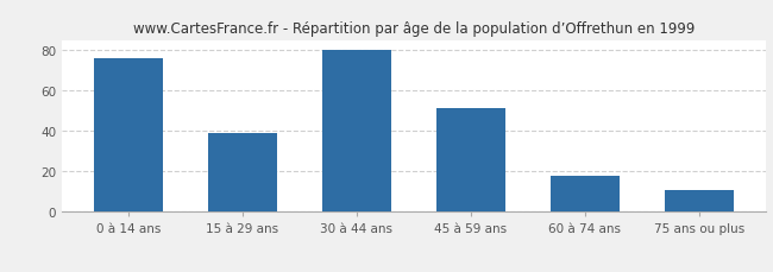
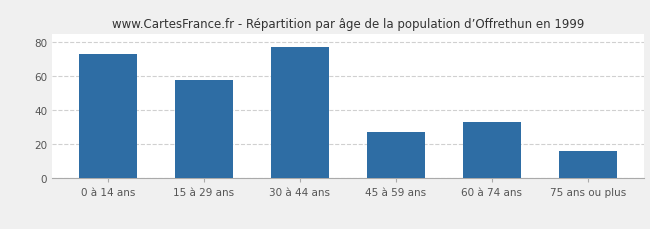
0 à 14 ans: 76 -> 73
15 à 29 ans: 39 -> 58
30 à 44 ans: 80 -> 77
45 à 59 ans: 51 -> 27
60 à 74 ans: 18 -> 33
75 ans ou plus: 11 -> 16
